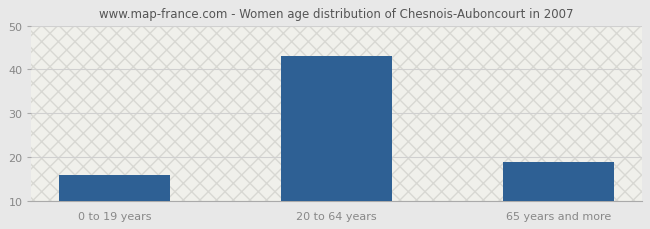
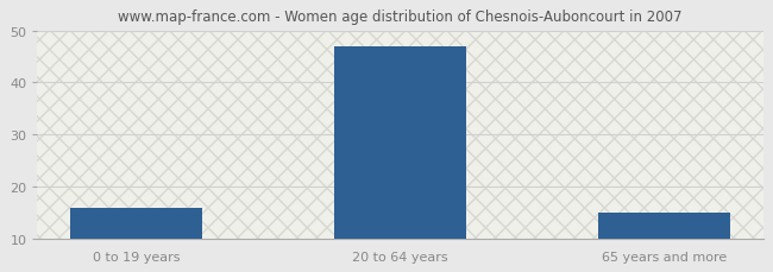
20 to 64 years: 43 -> 47
65 years and more: 19 -> 15
